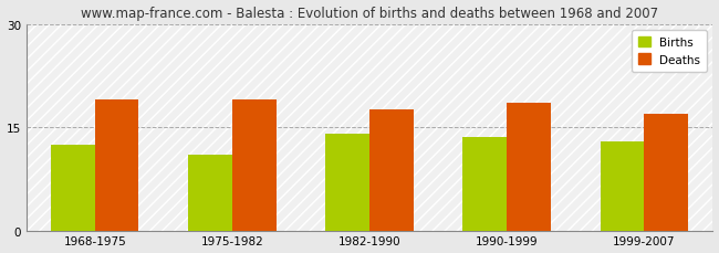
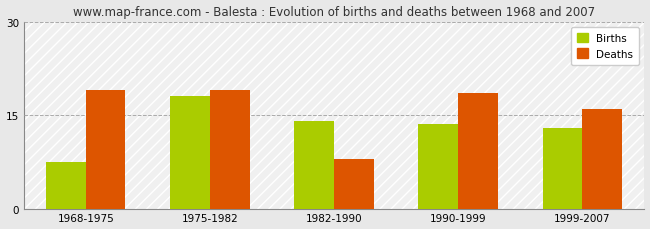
Births/1968-1975: 12.5 -> 7.4
Births/1975-1982: 11.0 -> 18.0
Deaths/1982-1990: 17.5 -> 8.0
Deaths/1999-2007: 17.0 -> 16.0
